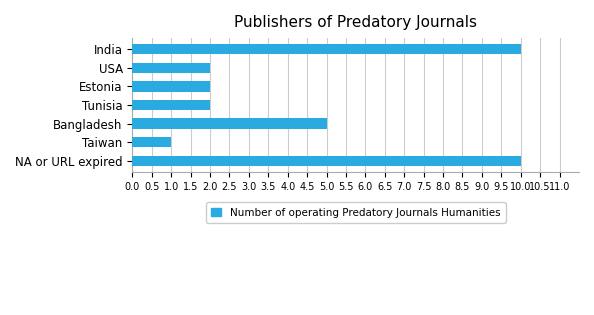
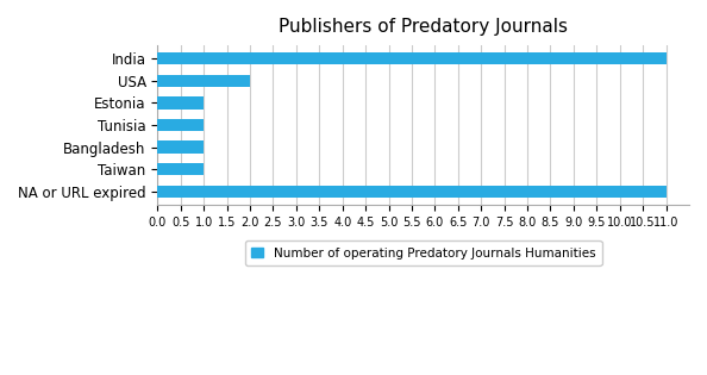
India: 10 -> 11
Estonia: 2 -> 1
Tunisia: 2 -> 1
Bangladesh: 5 -> 1
NA or URL expired: 10 -> 11
